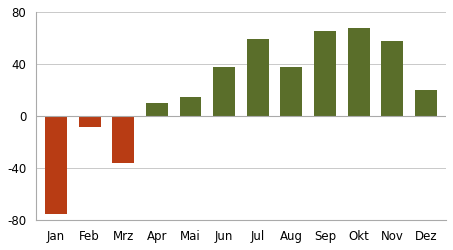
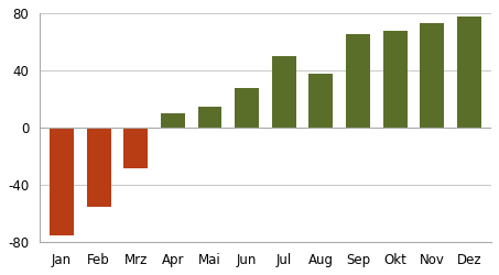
Feb: -8 -> -55
Mrz: -36 -> -28
Jun: 38 -> 28
Jul: 59 -> 50
Nov: 58 -> 73
Dez: 20 -> 78
